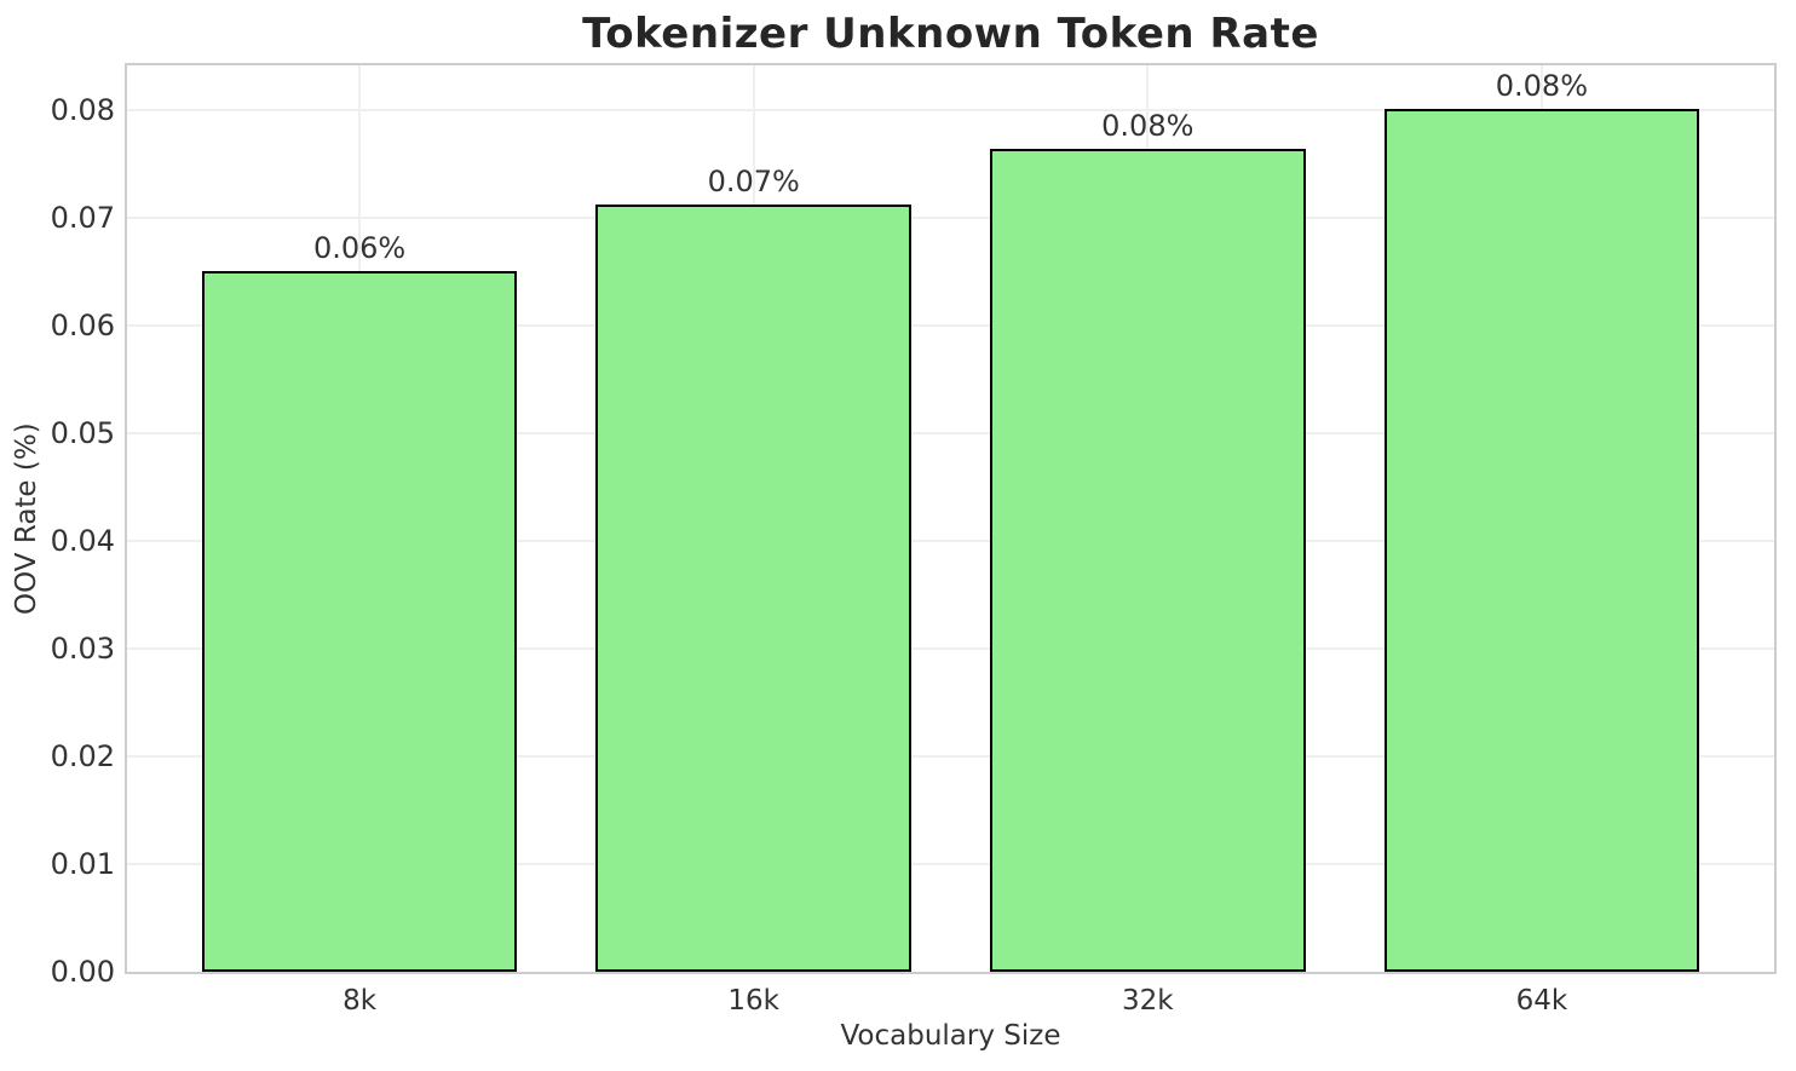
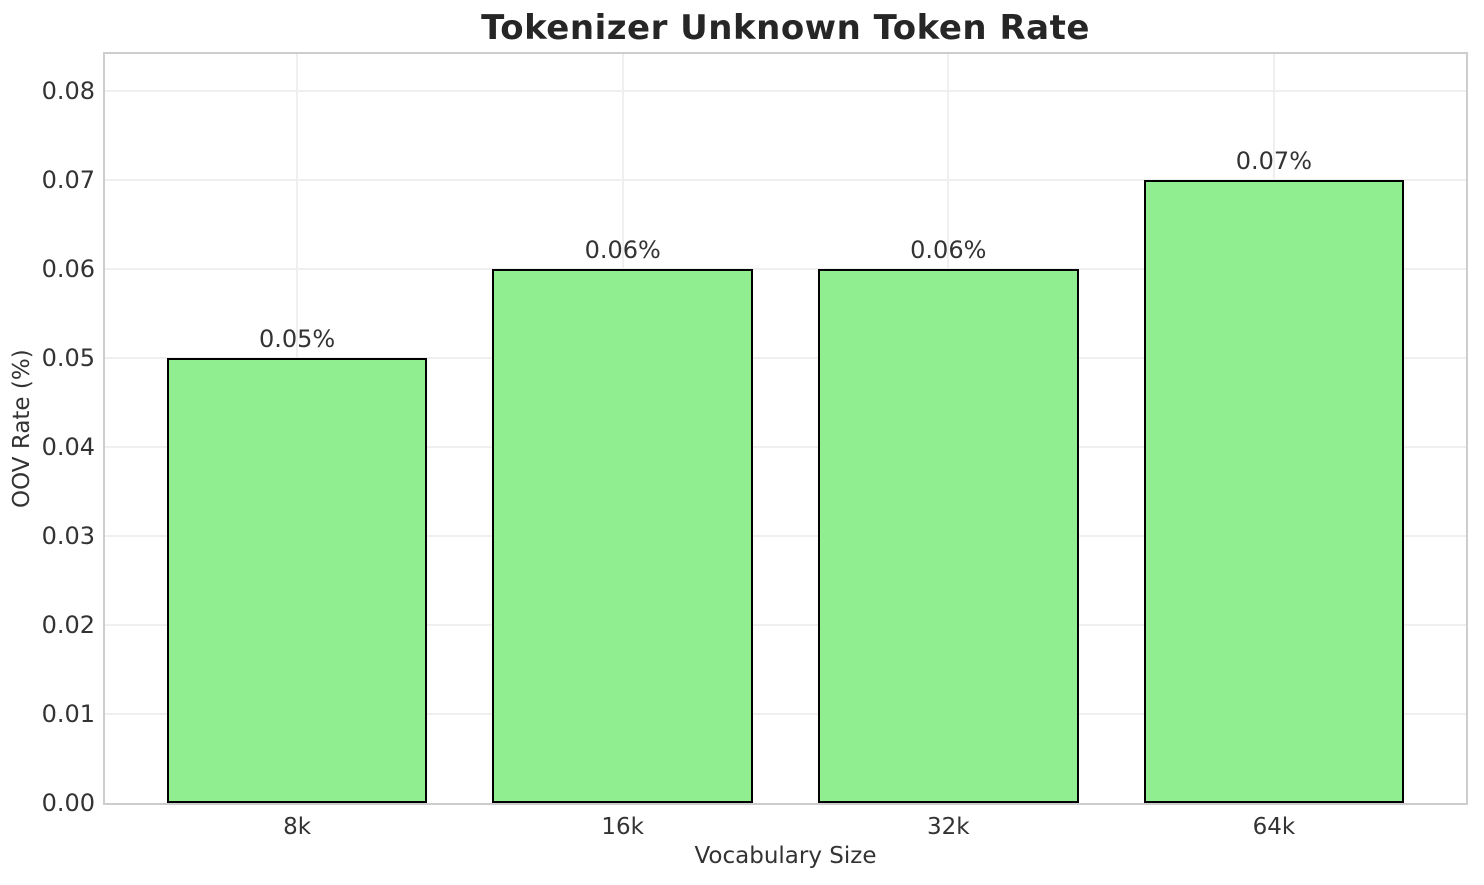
8k: 0.06% -> 0.05%
16k: 0.07% -> 0.06%
32k: 0.08% -> 0.06%
64k: 0.08% -> 0.07%
